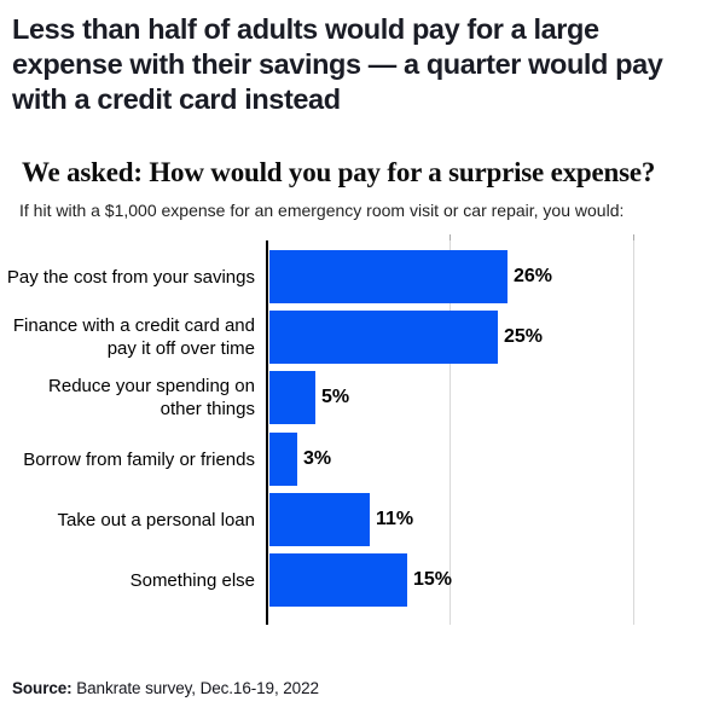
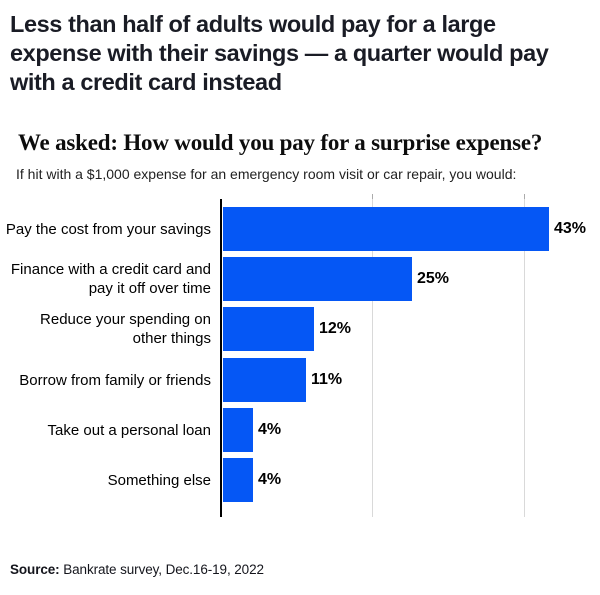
Pay the cost from your savings: 26% -> 43%
Reduce your spending on other things: 5% -> 12%
Borrow from family or friends: 3% -> 11%
Take out a personal loan: 11% -> 4%
Something else: 15% -> 4%
